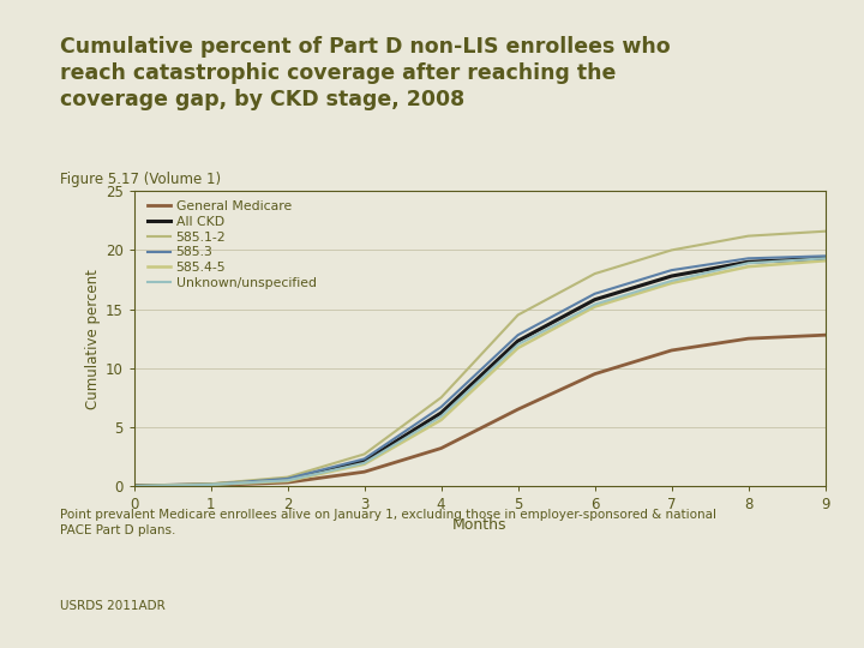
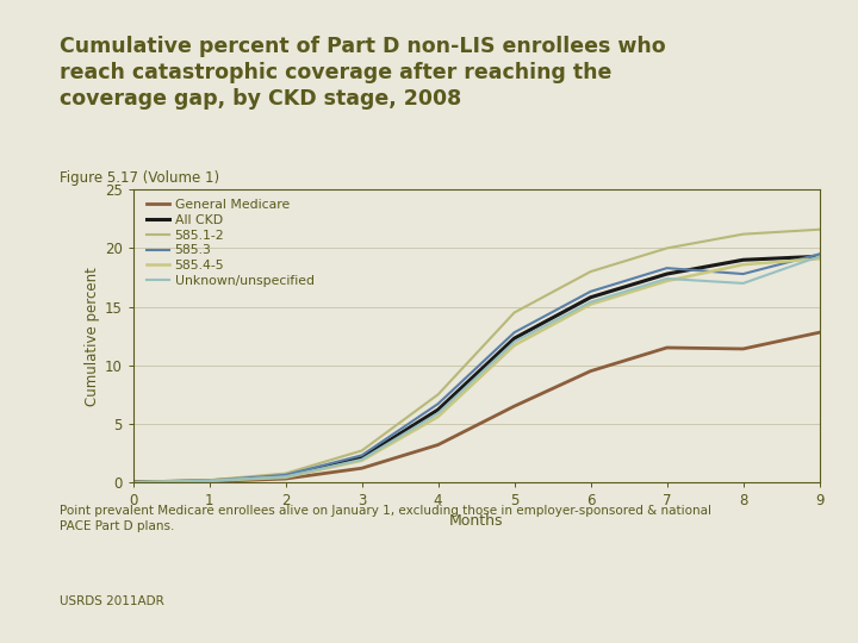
General Medicare/8: 12.5 -> 11.4
585.3/8: 19.3 -> 17.8
Unknown/unspecified/8: 18.9 -> 17.0
